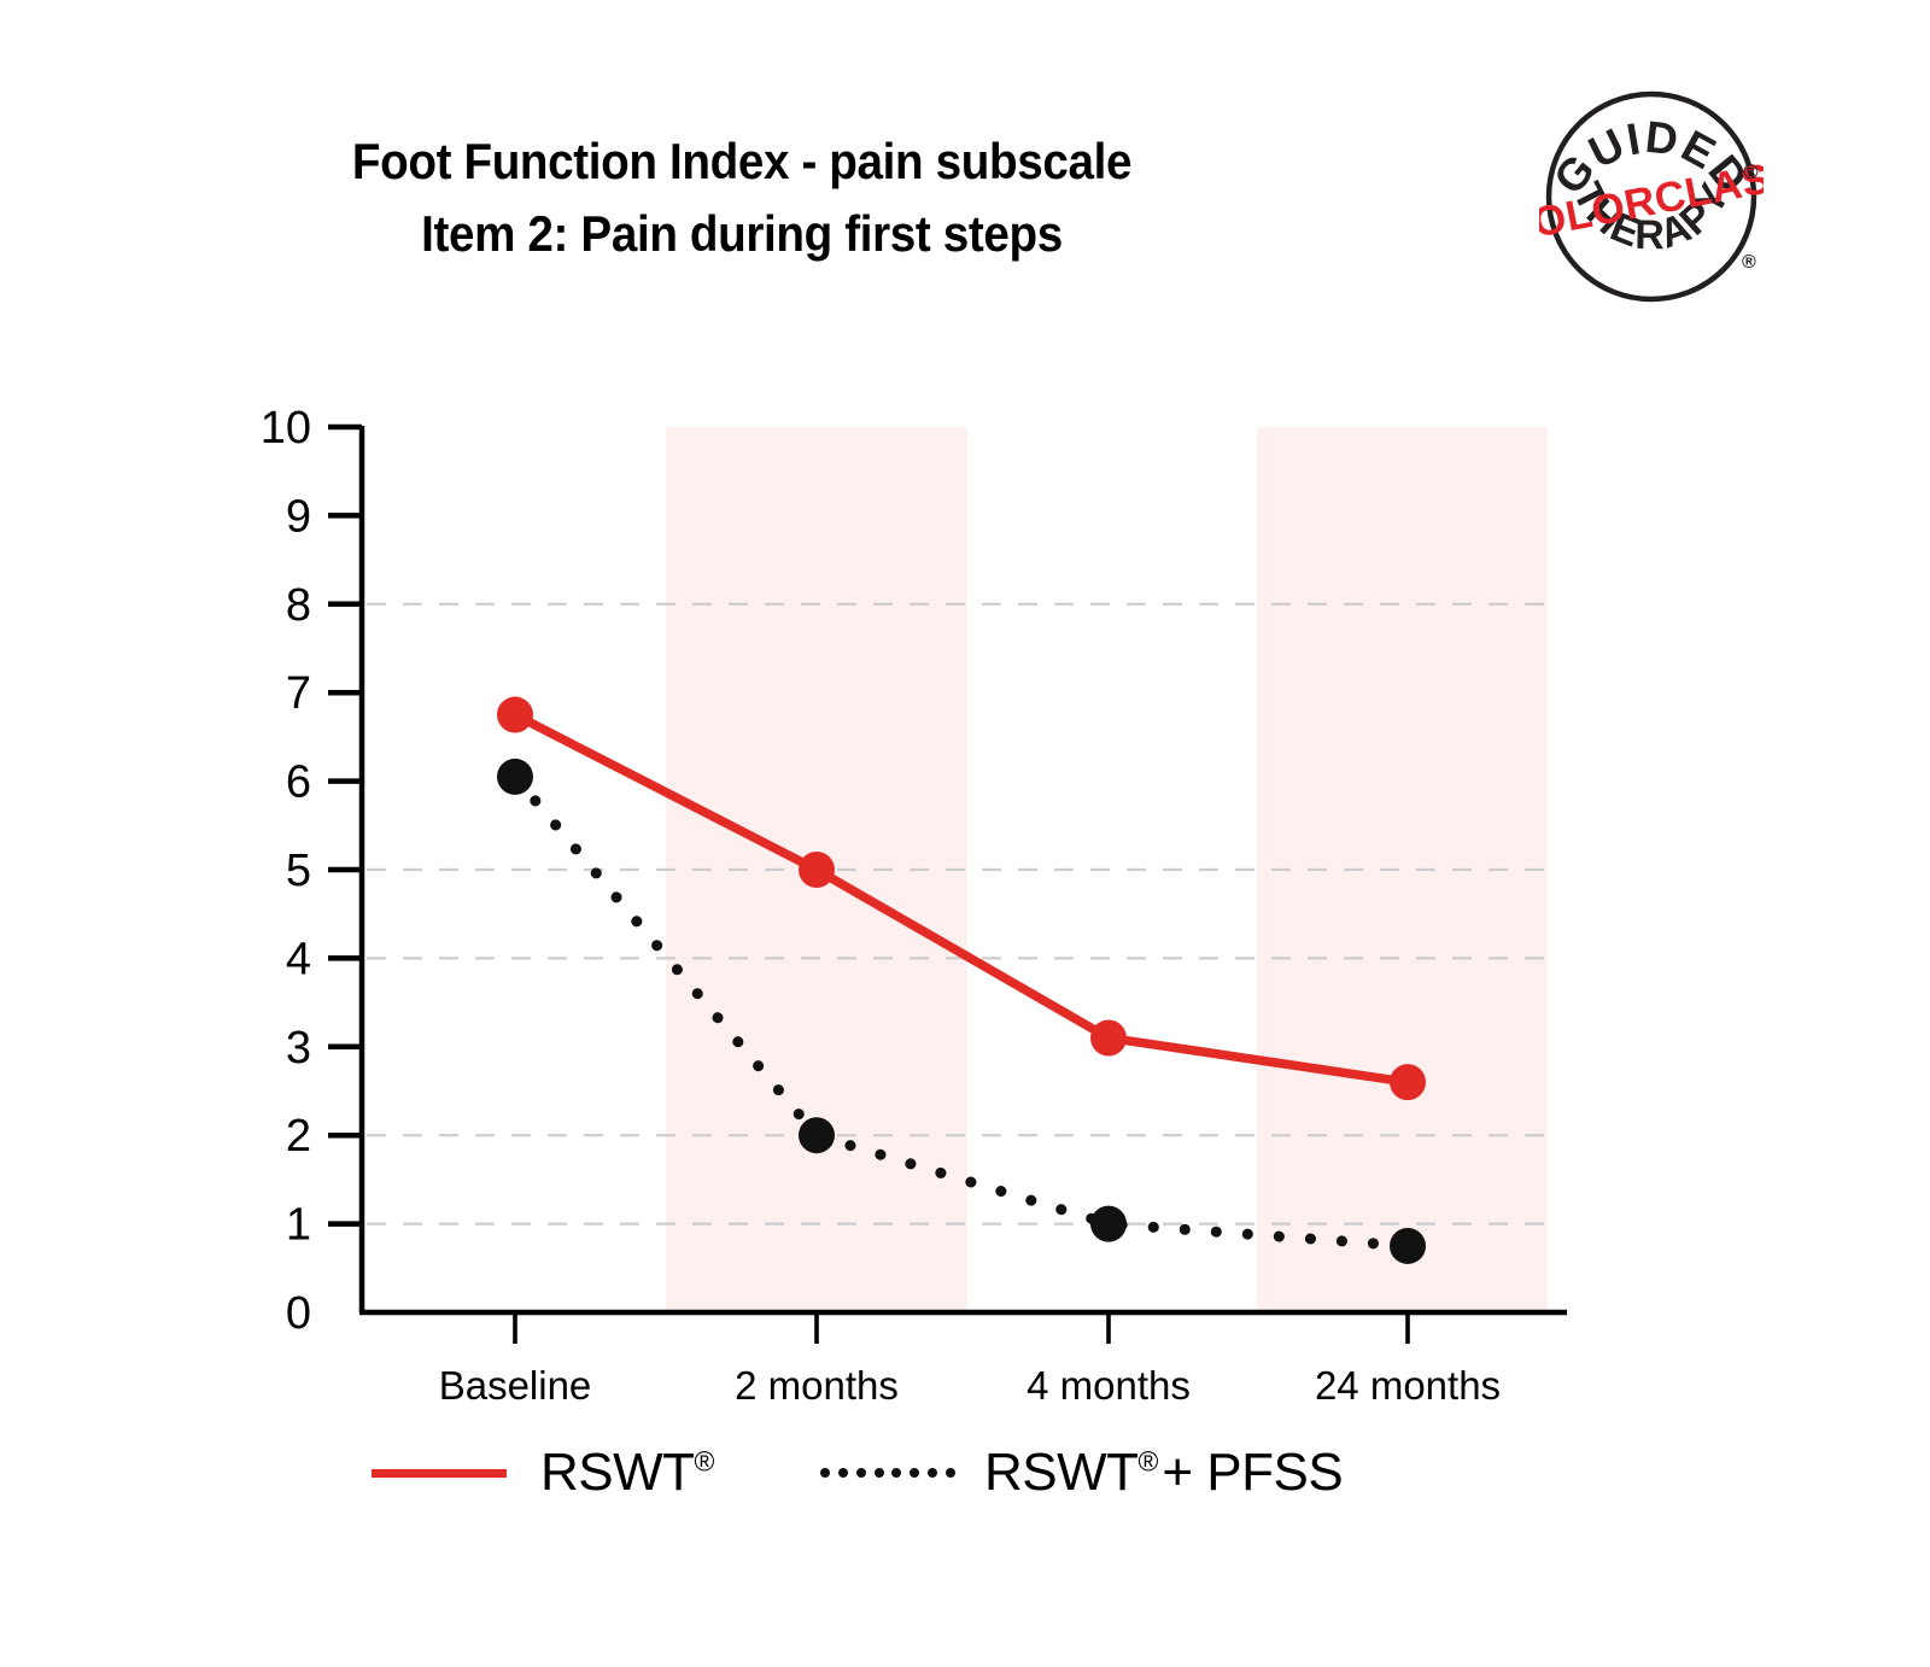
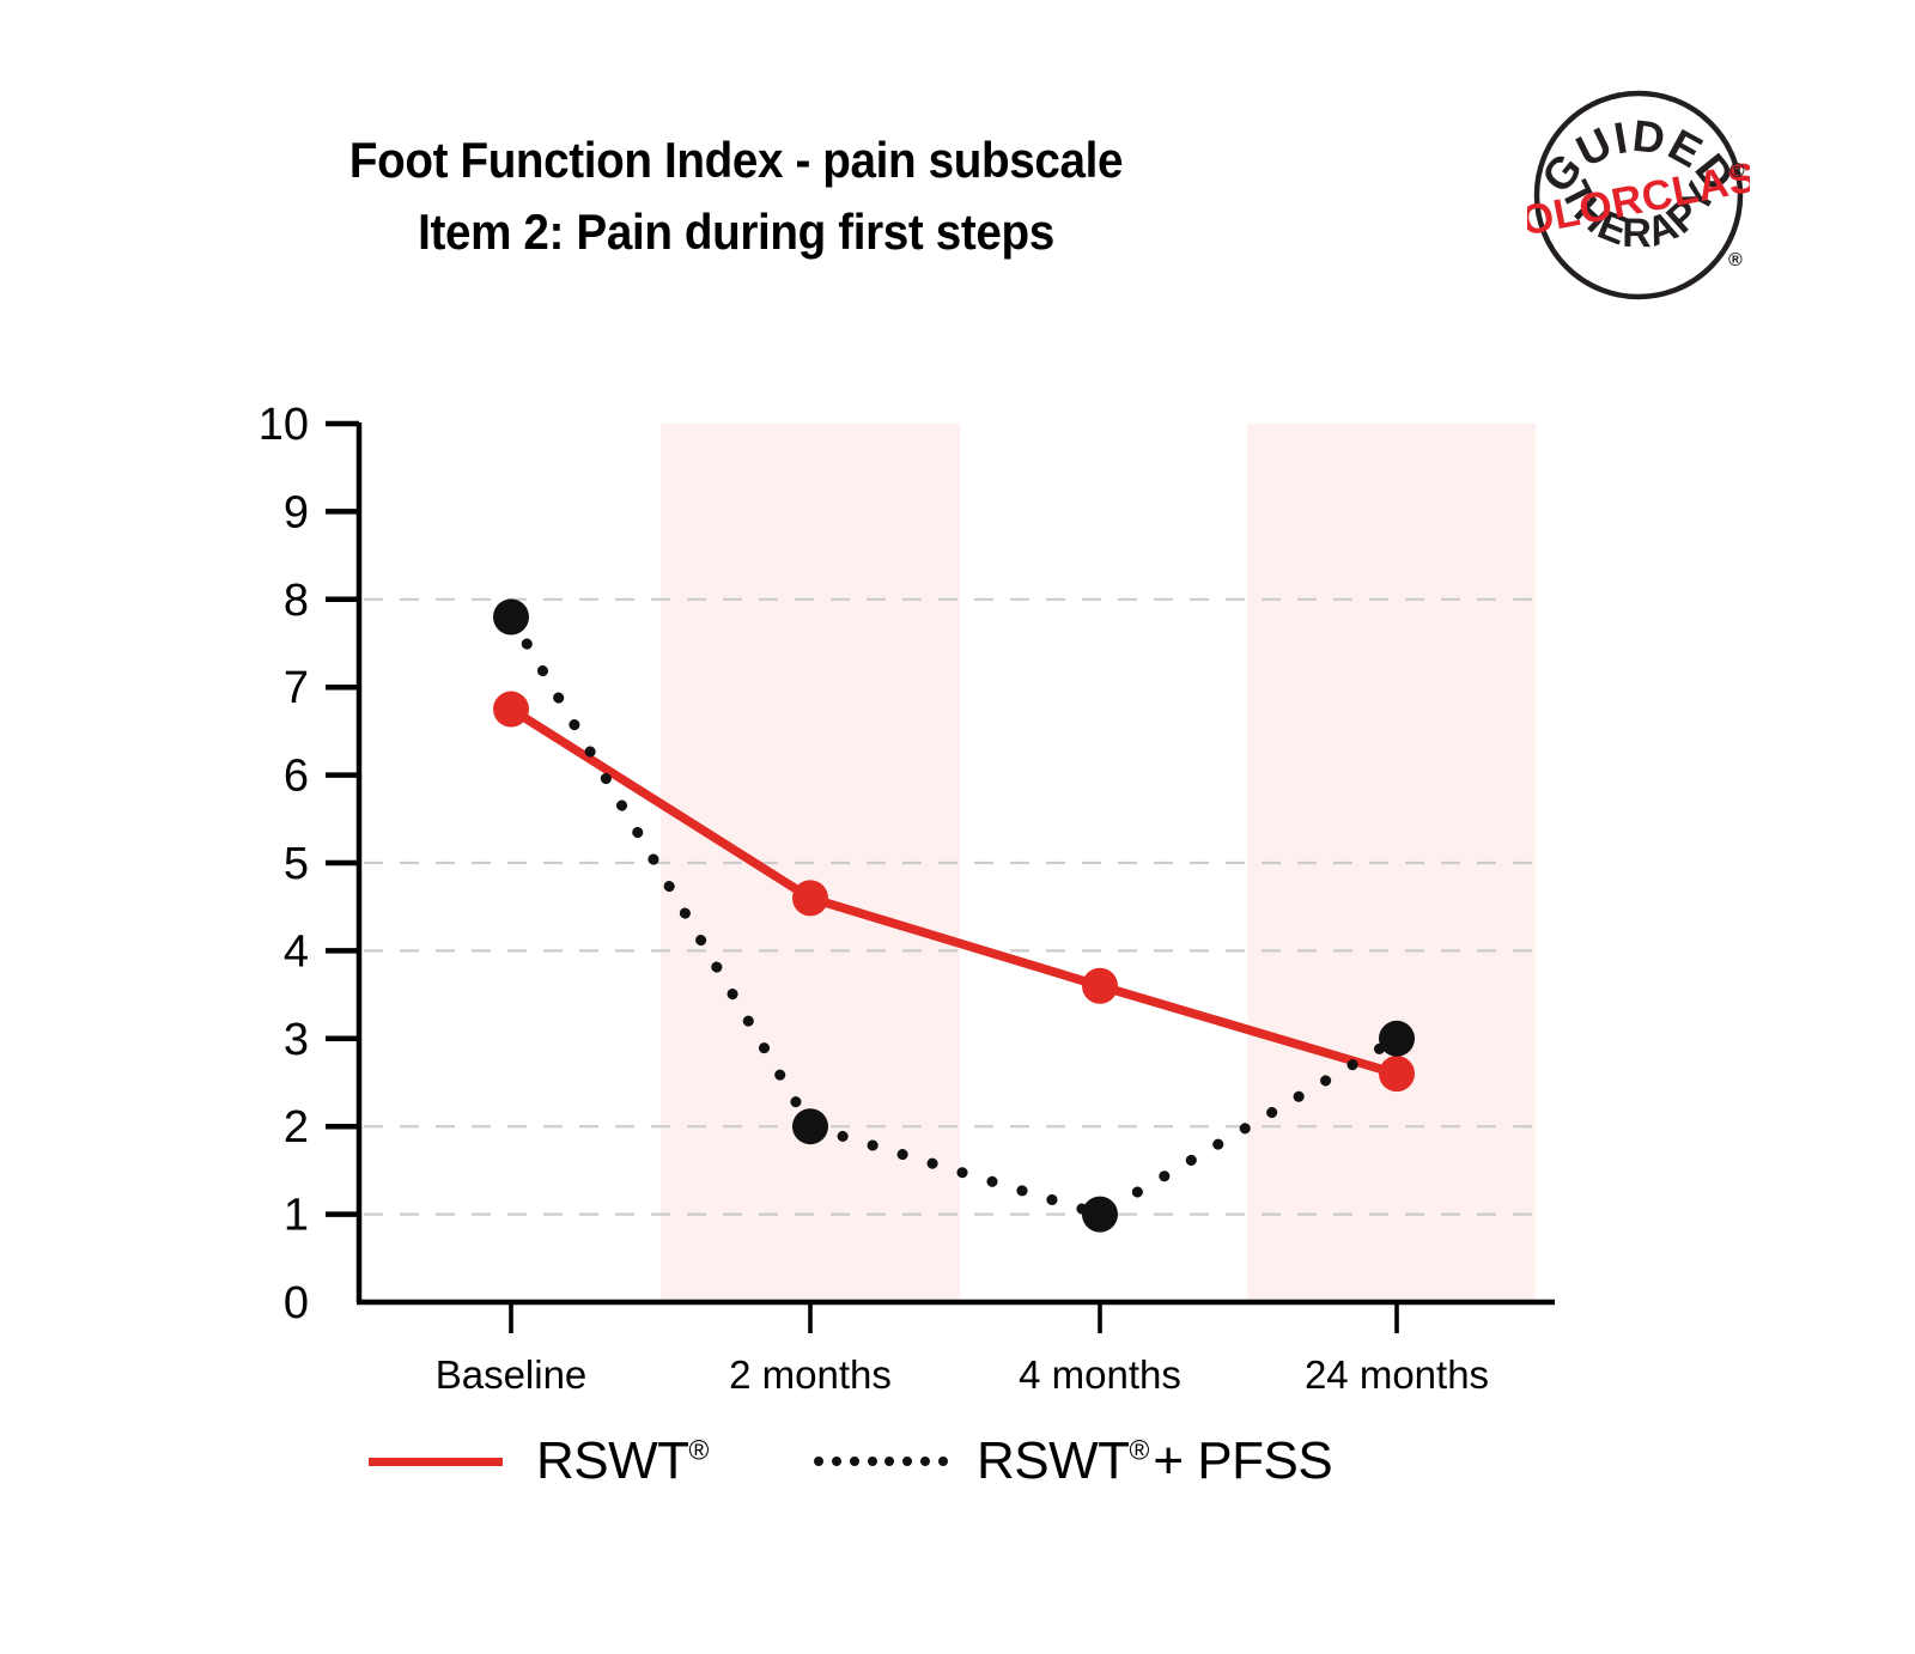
RSWT® + PFSS/Baseline: 6.0 -> 7.8
RSWT®/2 months: 5.0 -> 4.6
RSWT®/4 months: 3.1 -> 3.6
RSWT® + PFSS/24 months: 0.8 -> 3.0
